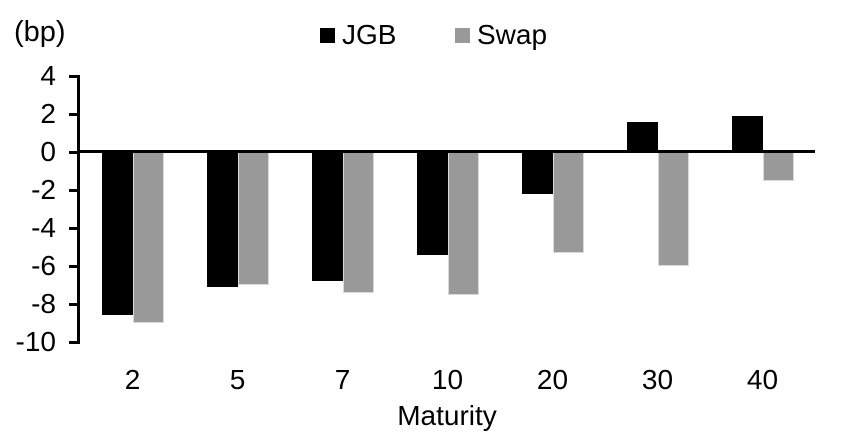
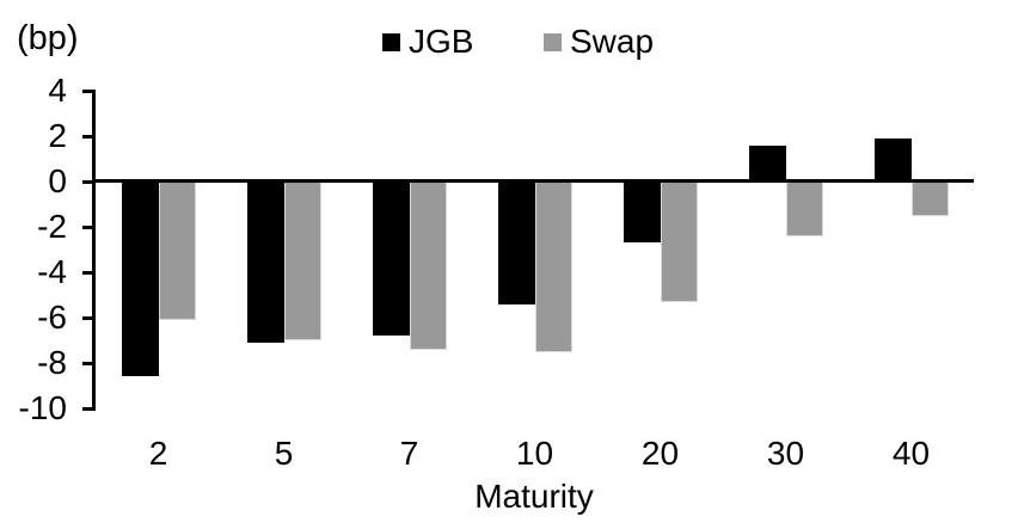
Swap/2: -9.0 -> -6.1
JGB/20: -2.2 -> -2.7
Swap/30: -6.0 -> -2.4
